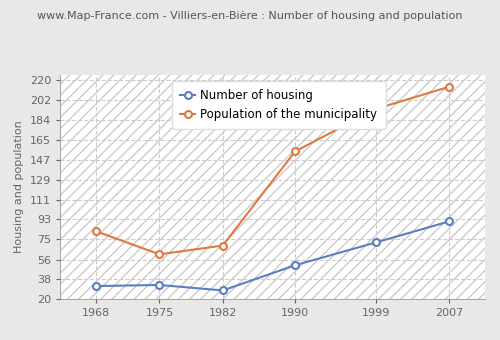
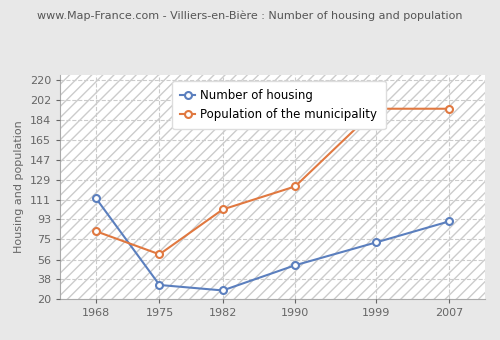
Number of housing/1968: 32 -> 112
Population of the municipality/1982: 69 -> 102
Population of the municipality/1990: 155 -> 123
Population of the municipality/2007: 214 -> 194
